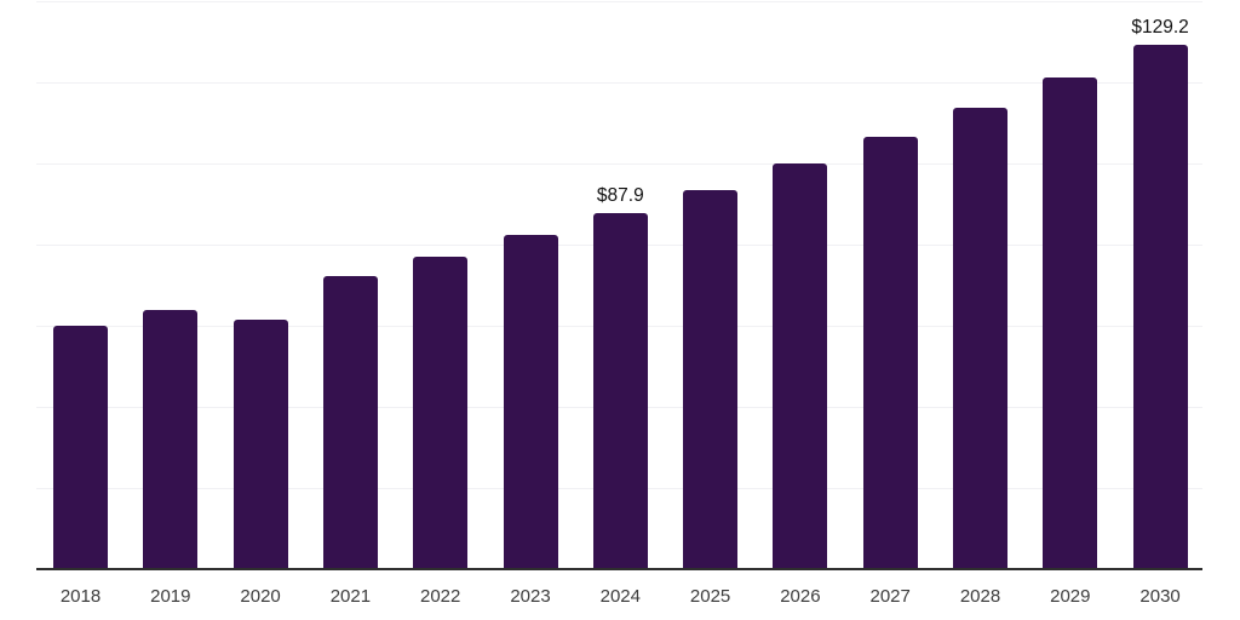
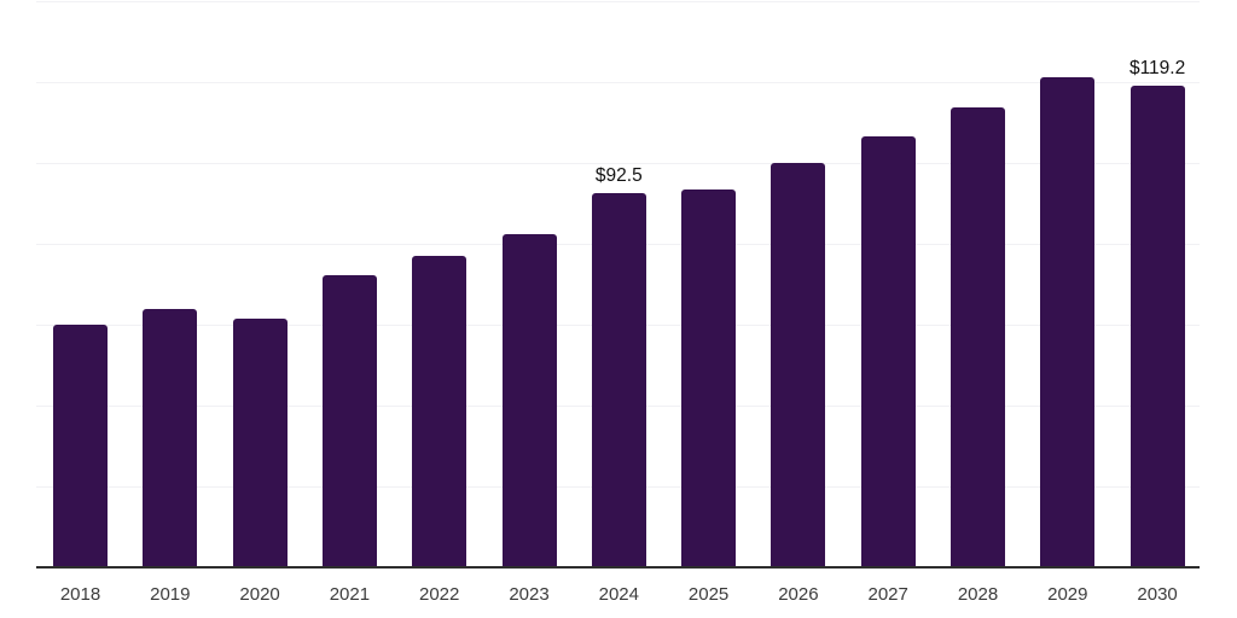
2024: $87.9 -> $92.5
2030: $129.2 -> $119.2
